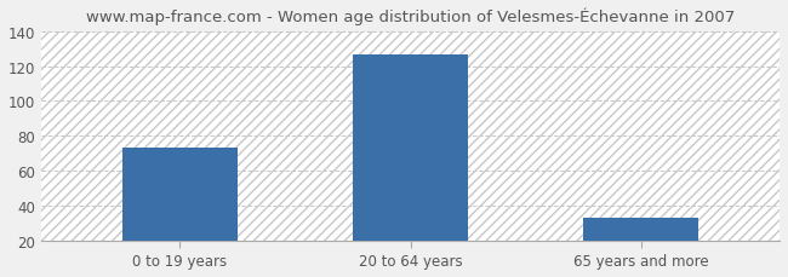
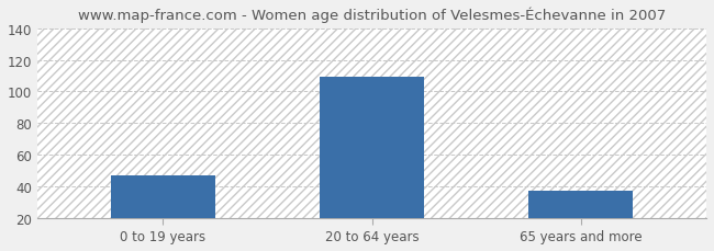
0 to 19 years: 73 -> 47
20 to 64 years: 127 -> 109
65 years and more: 33 -> 37
